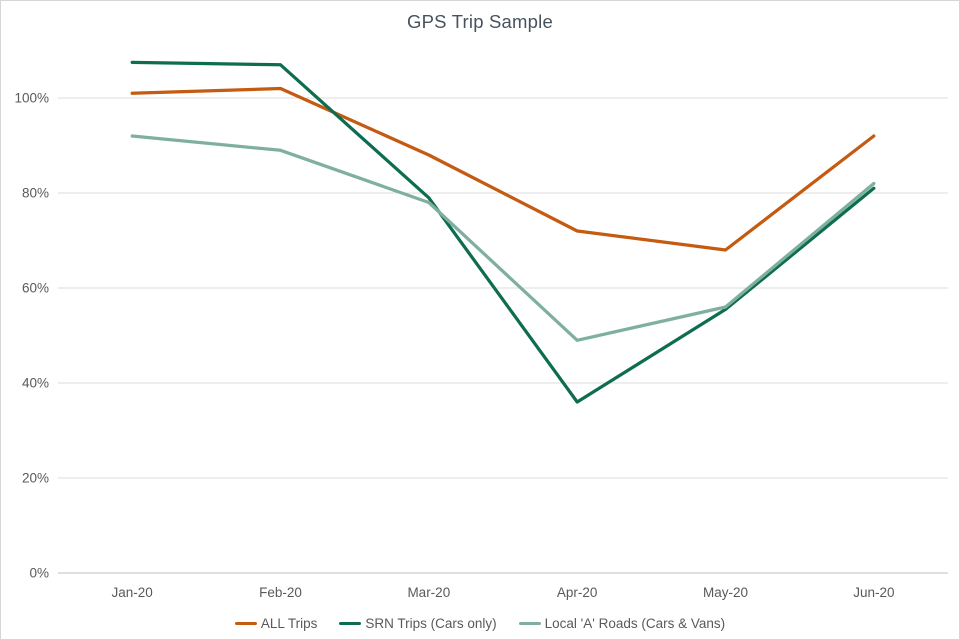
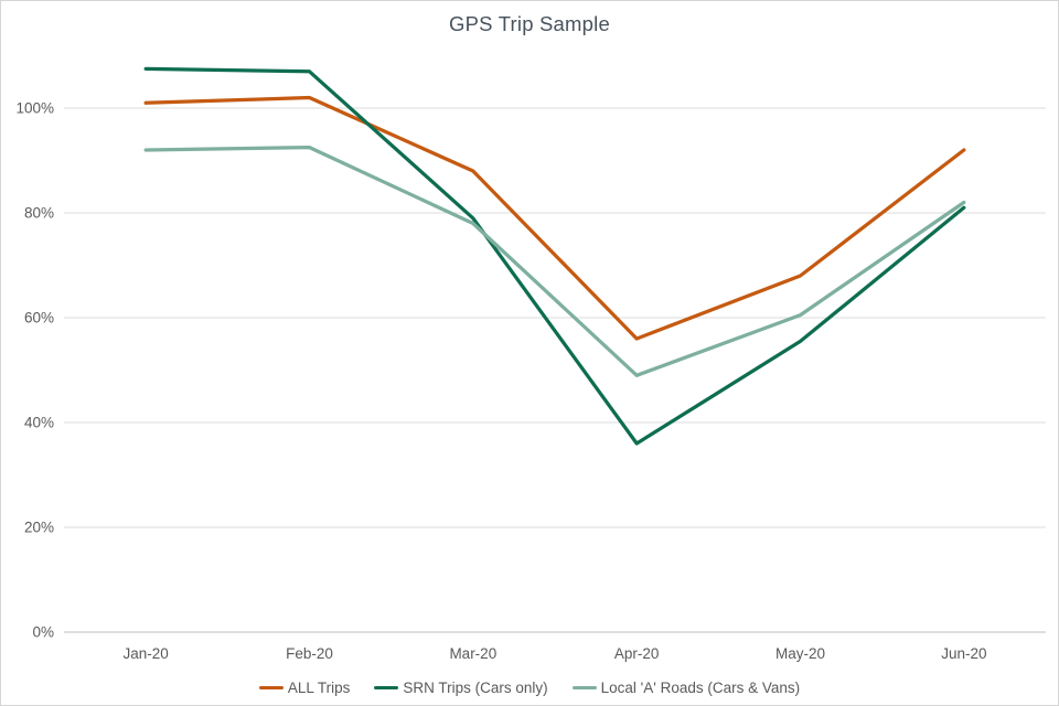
Local 'A' Roads (Cars & Vans)/Feb-20: 89% -> 92%
ALL Trips/Apr-20: 72% -> 56%
Local 'A' Roads (Cars & Vans)/May-20: 56% -> 60%
